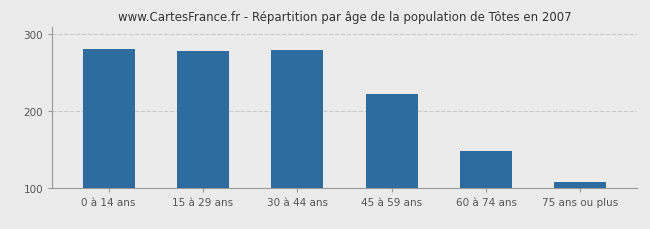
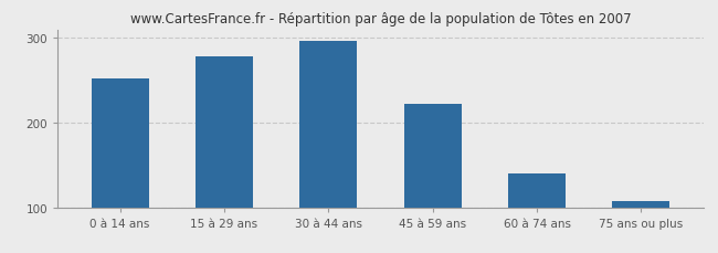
0 à 14 ans: 281 -> 252
30 à 44 ans: 279 -> 296
60 à 74 ans: 148 -> 140
